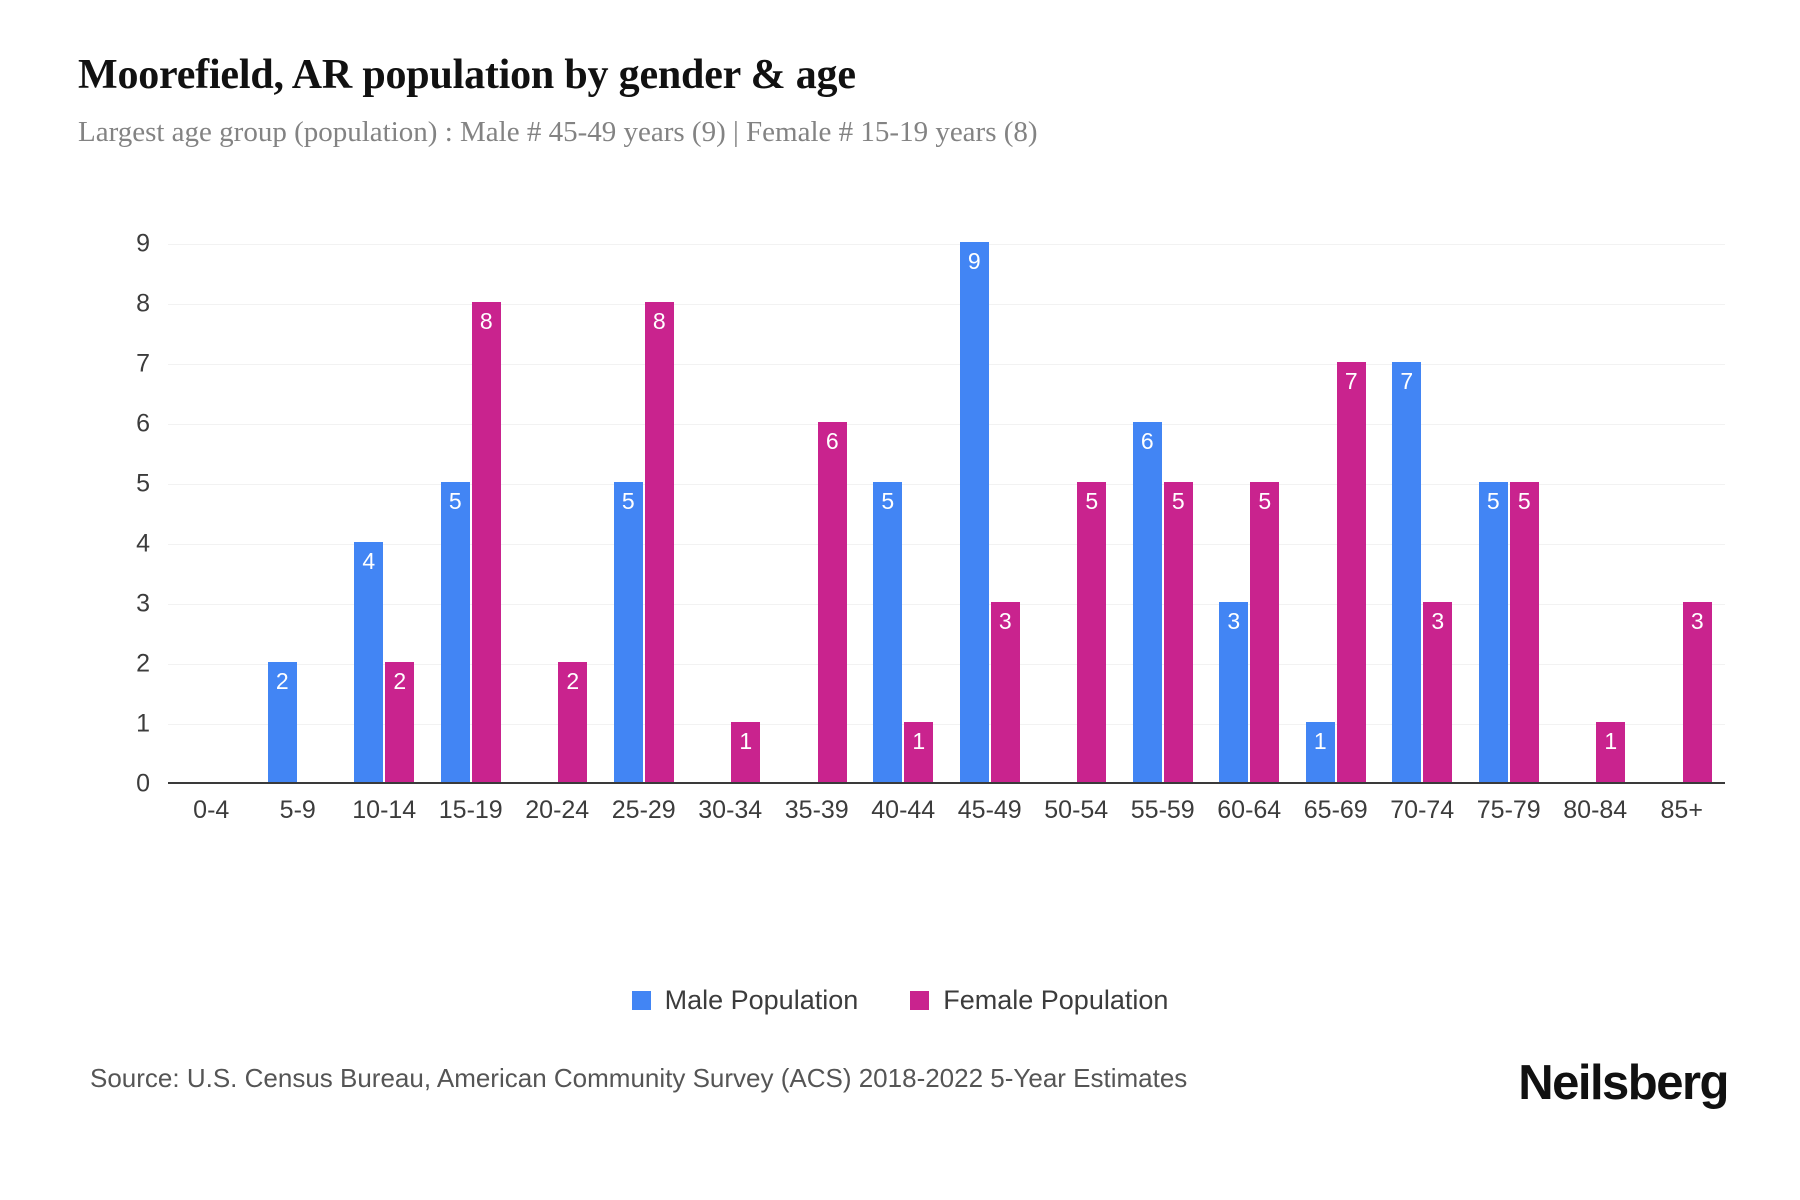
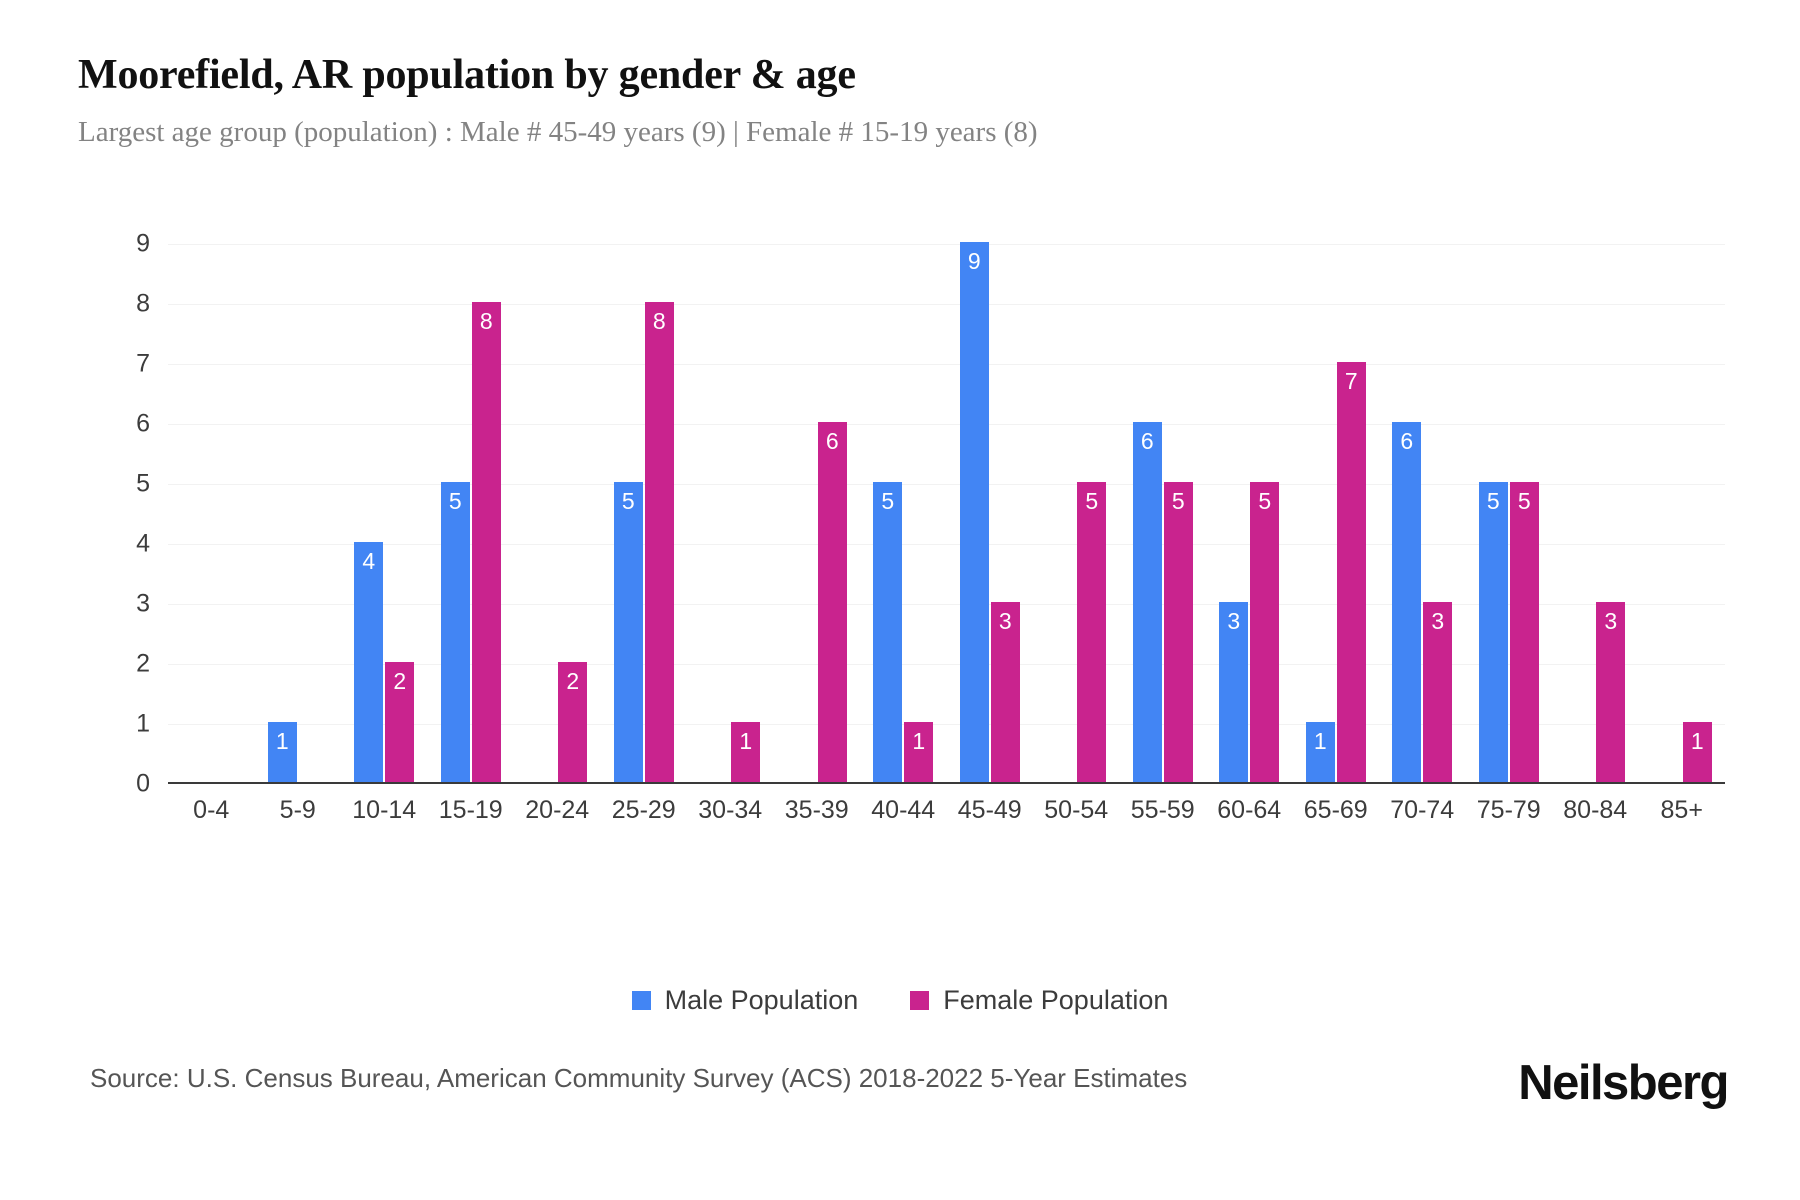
Male Population/5-9: 2 -> 1
Male Population/70-74: 7 -> 6
Female Population/80-84: 1 -> 3
Female Population/85+: 3 -> 1
